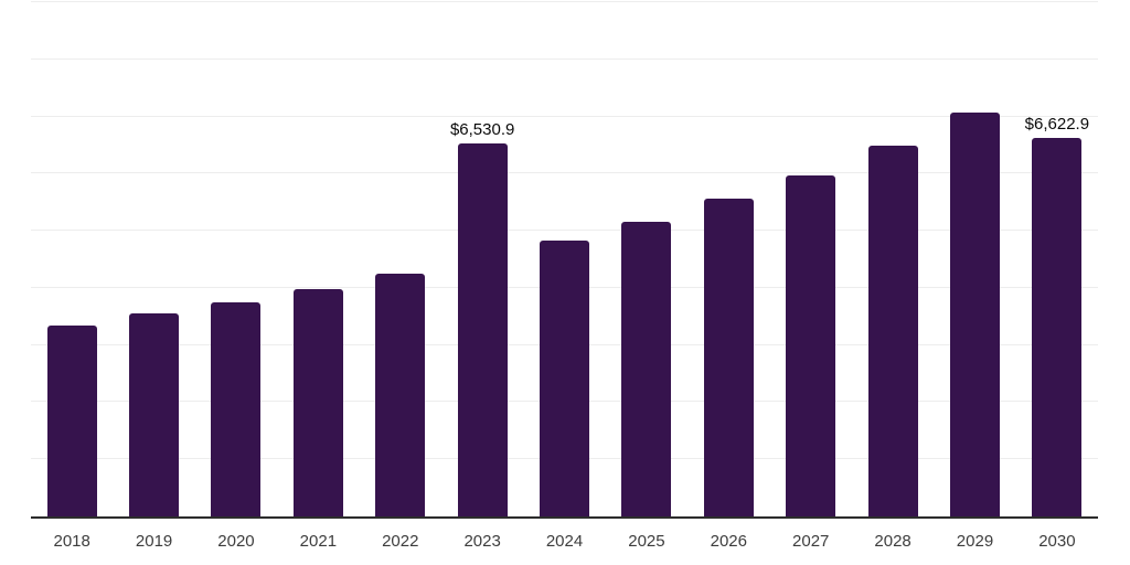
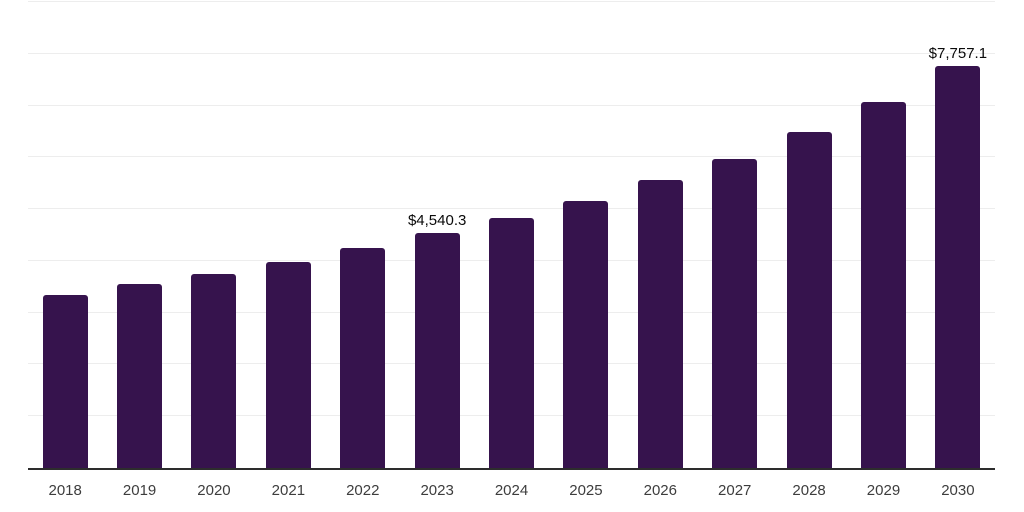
2023: $6,530.9 -> $4,540.3
2030: $6,622.9 -> $7,757.1
